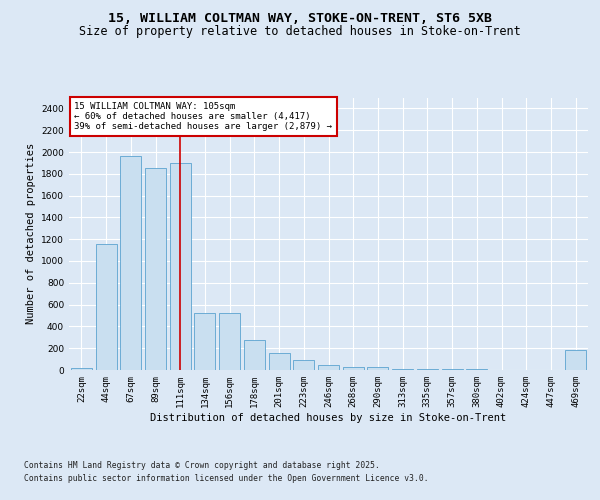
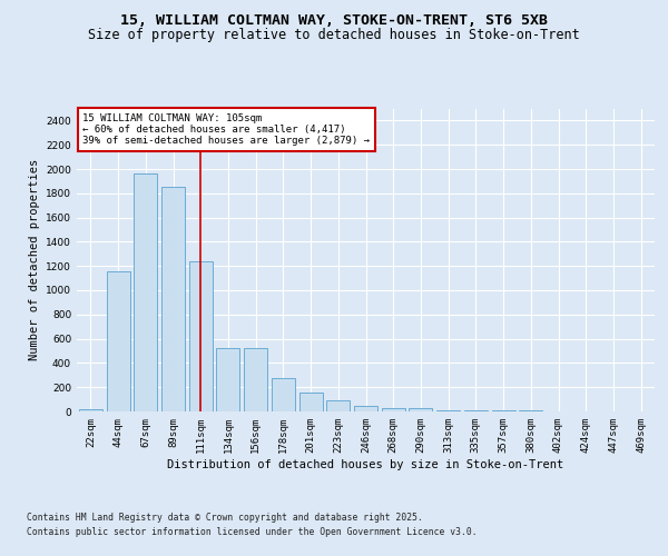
111sqm: 1900 -> 1240
469sqm: 180 -> 0
